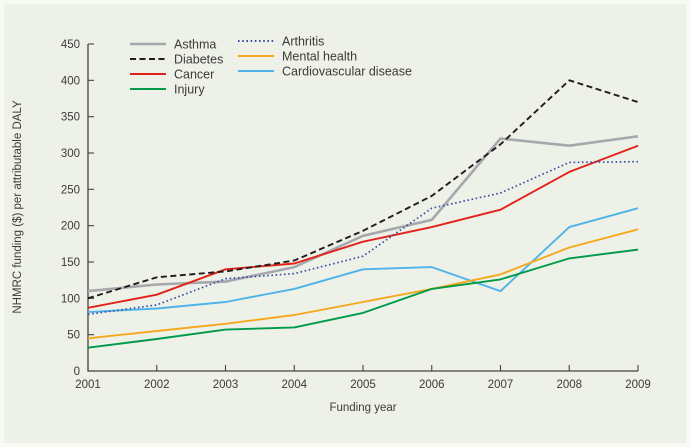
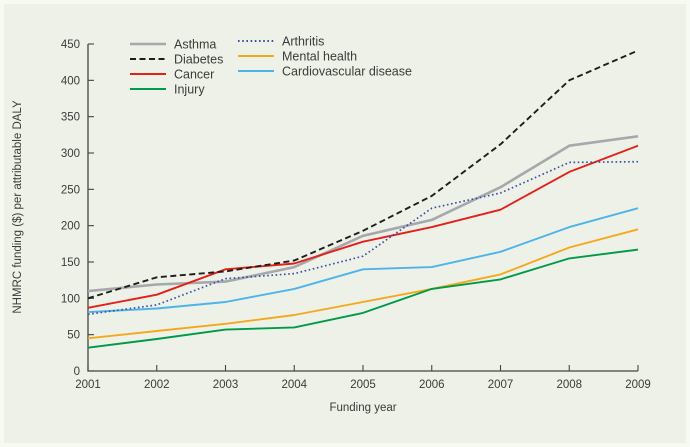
Asthma/2007: 320 -> 250
Cardiovascular disease/2007: 110 -> 160
Diabetes/2009: 370 -> 440
